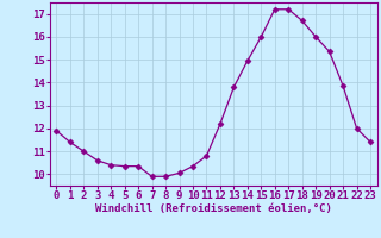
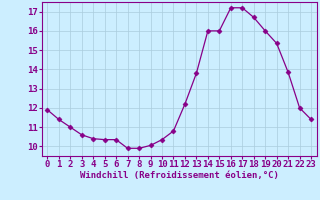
14: 14.9 -> 16.0
